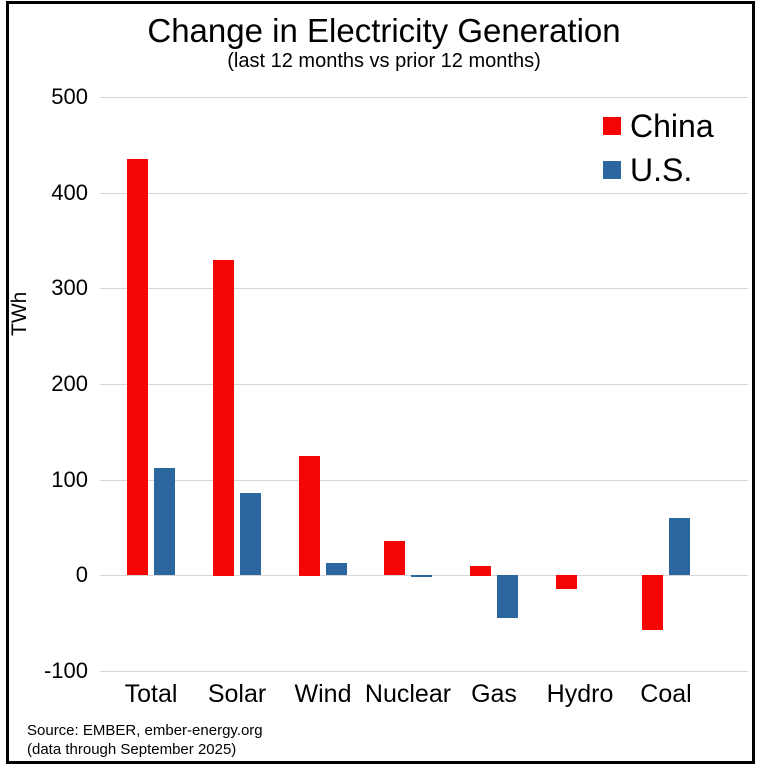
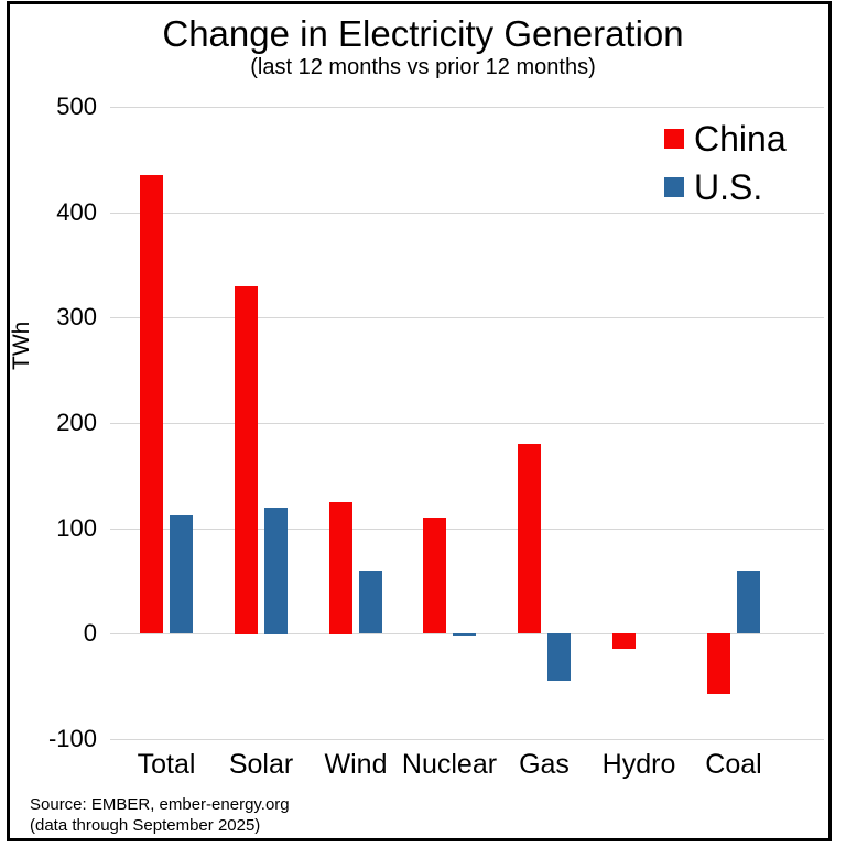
U.S./Solar: 90 -> 120
U.S./Wind: 10 -> 60
China/Nuclear: 40 -> 110
China/Gas: 10 -> 180
